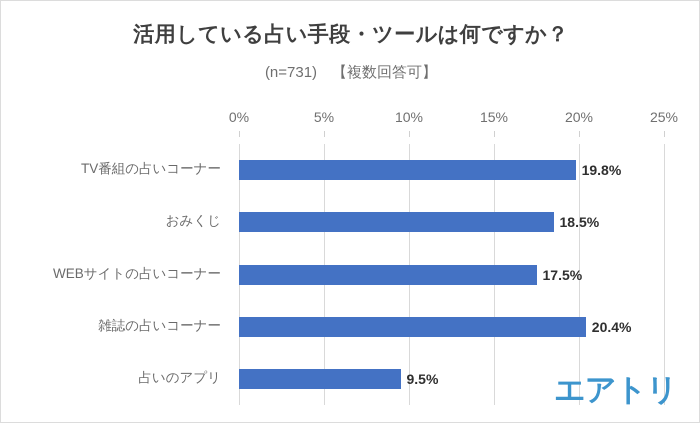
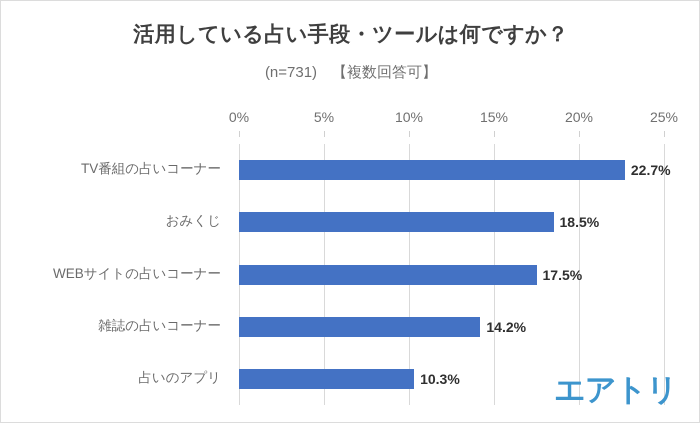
TV番組の占いコーナー: 19.8% -> 22.7%
雑誌の占いコーナー: 20.4% -> 14.2%
占いのアプリ: 9.5% -> 10.3%
